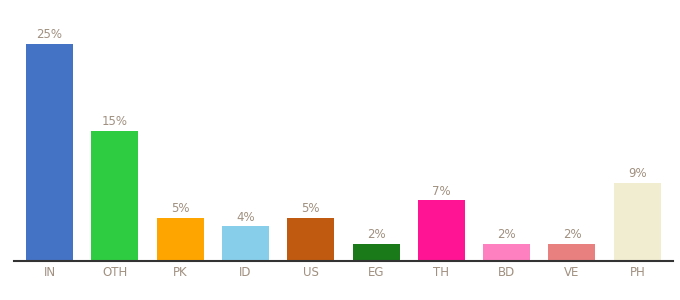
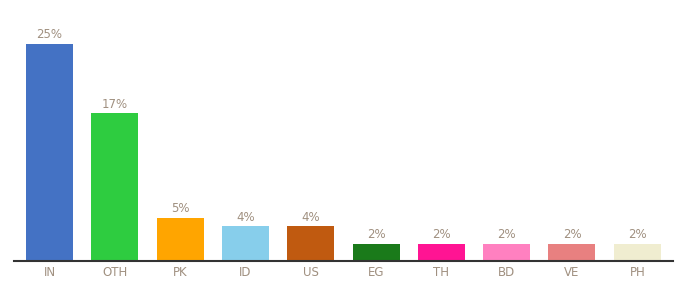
OTH: 15% -> 17%
US: 5% -> 4%
TH: 7% -> 2%
PH: 9% -> 2%
